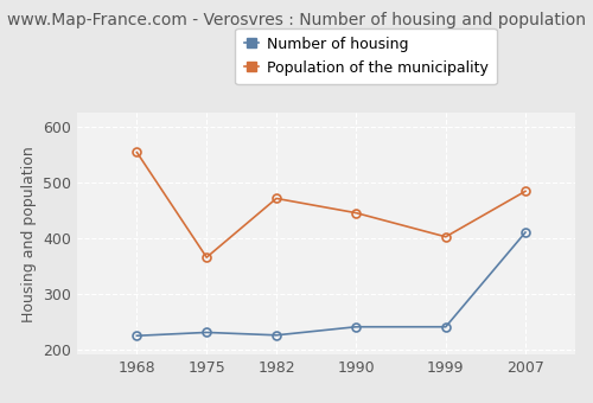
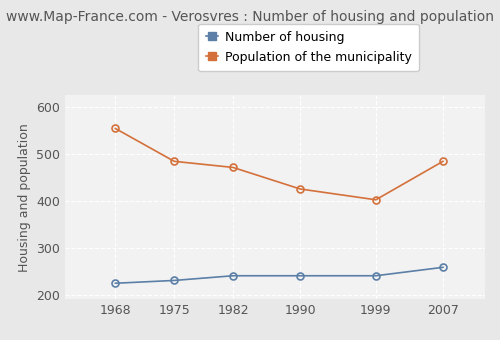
Population of the municipality/1975: 365 -> 484
Number of housing/1982: 225 -> 240
Population of the municipality/1990: 445 -> 425
Number of housing/2007: 410 -> 258
